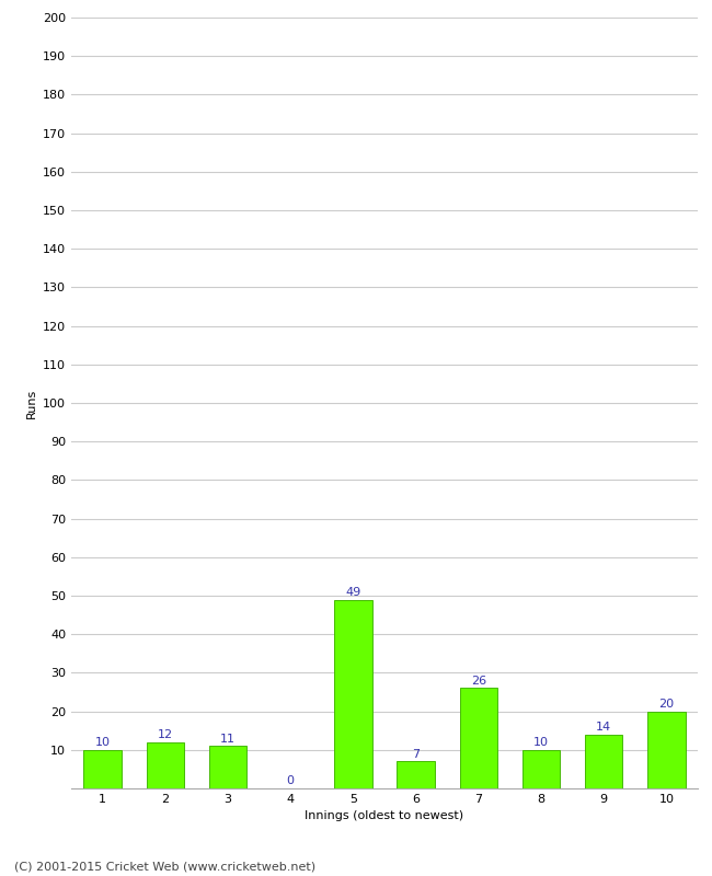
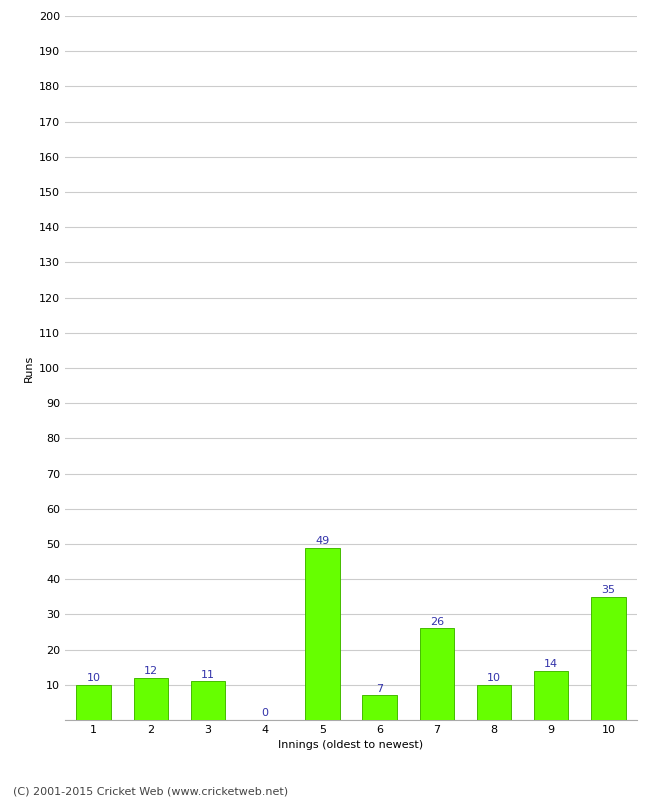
10: 20 -> 35
